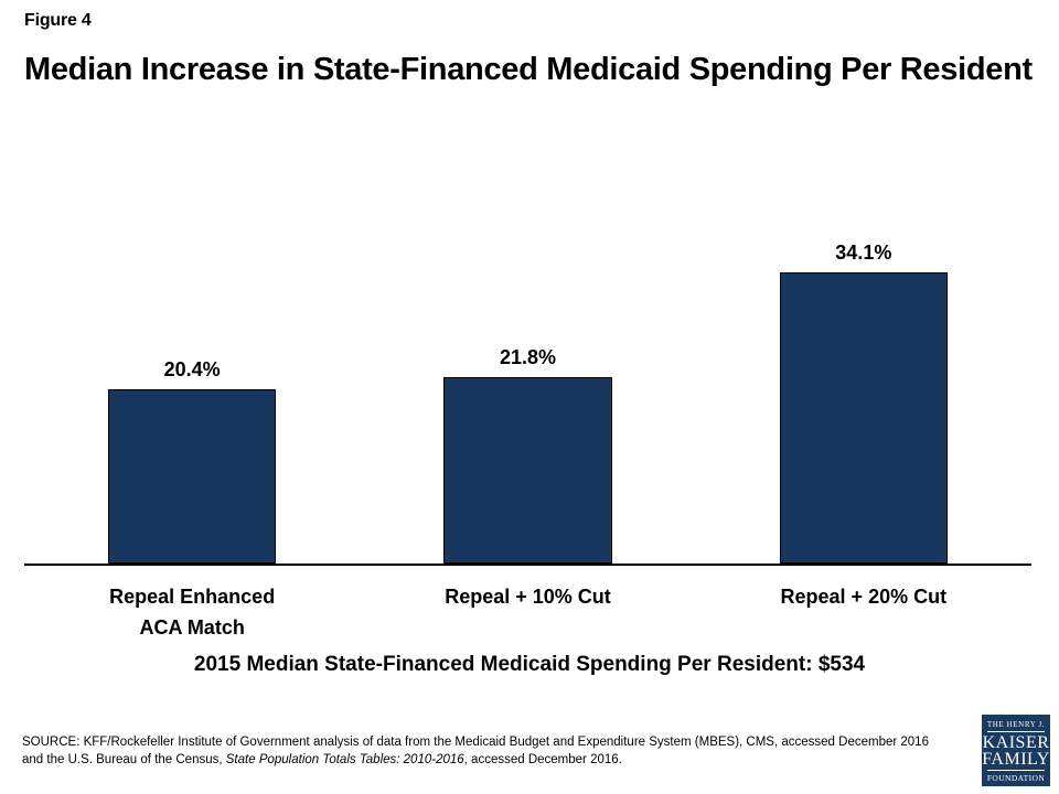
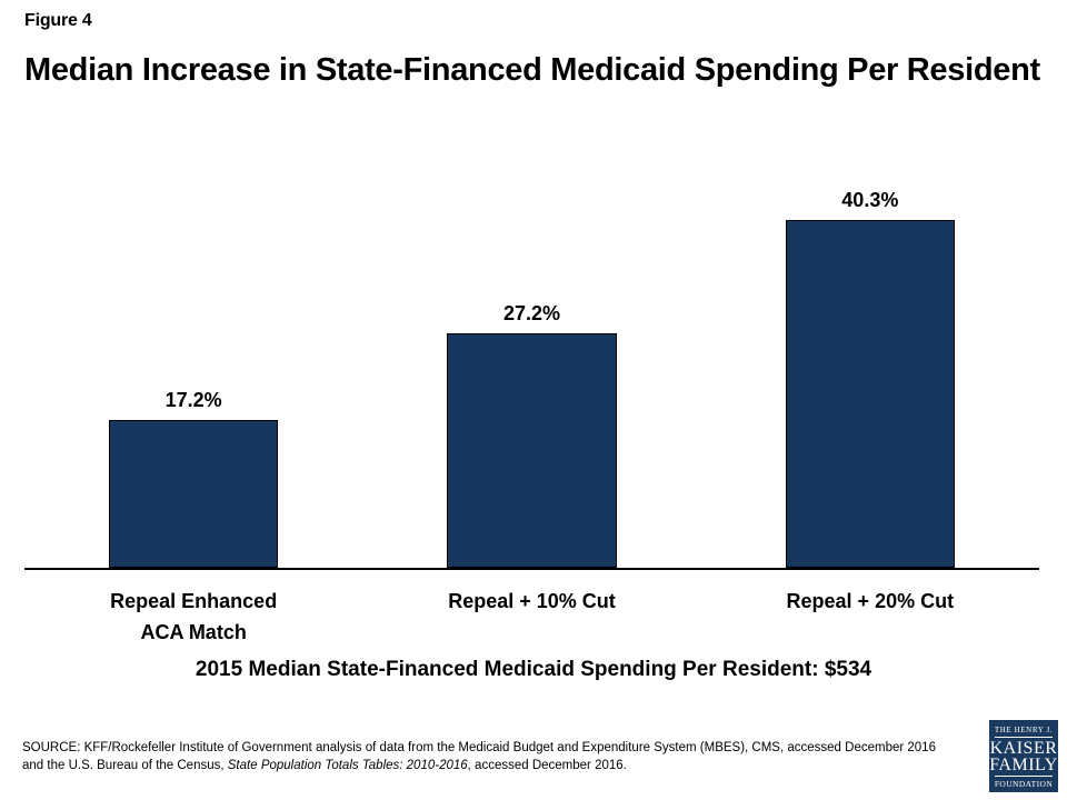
Repeal Enhanced ACA Match: 20.4% -> 17.2%
Repeal + 10% Cut: 21.8% -> 27.2%
Repeal + 20% Cut: 34.1% -> 40.3%
